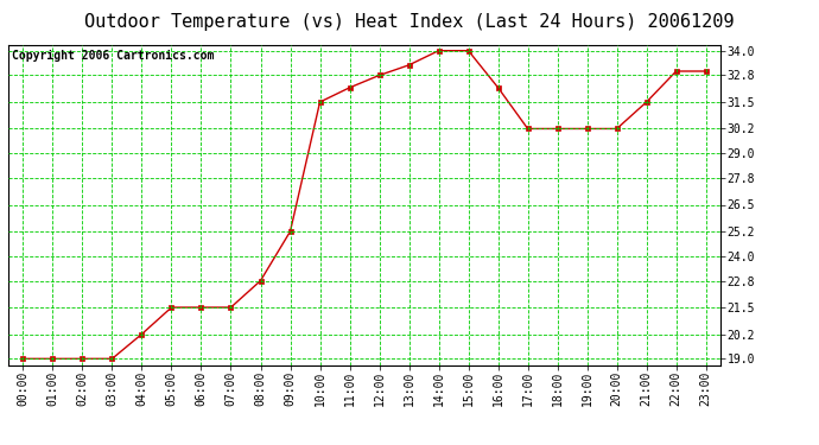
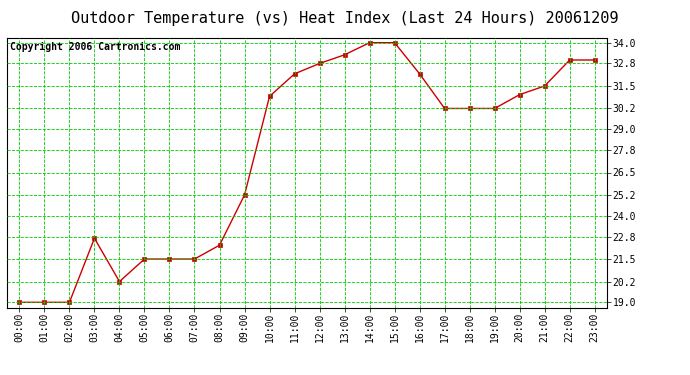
03:00: 19.0 -> 22.7
08:00: 22.8 -> 22.3
10:00: 31.5 -> 30.9
20:00: 30.2 -> 31.0
